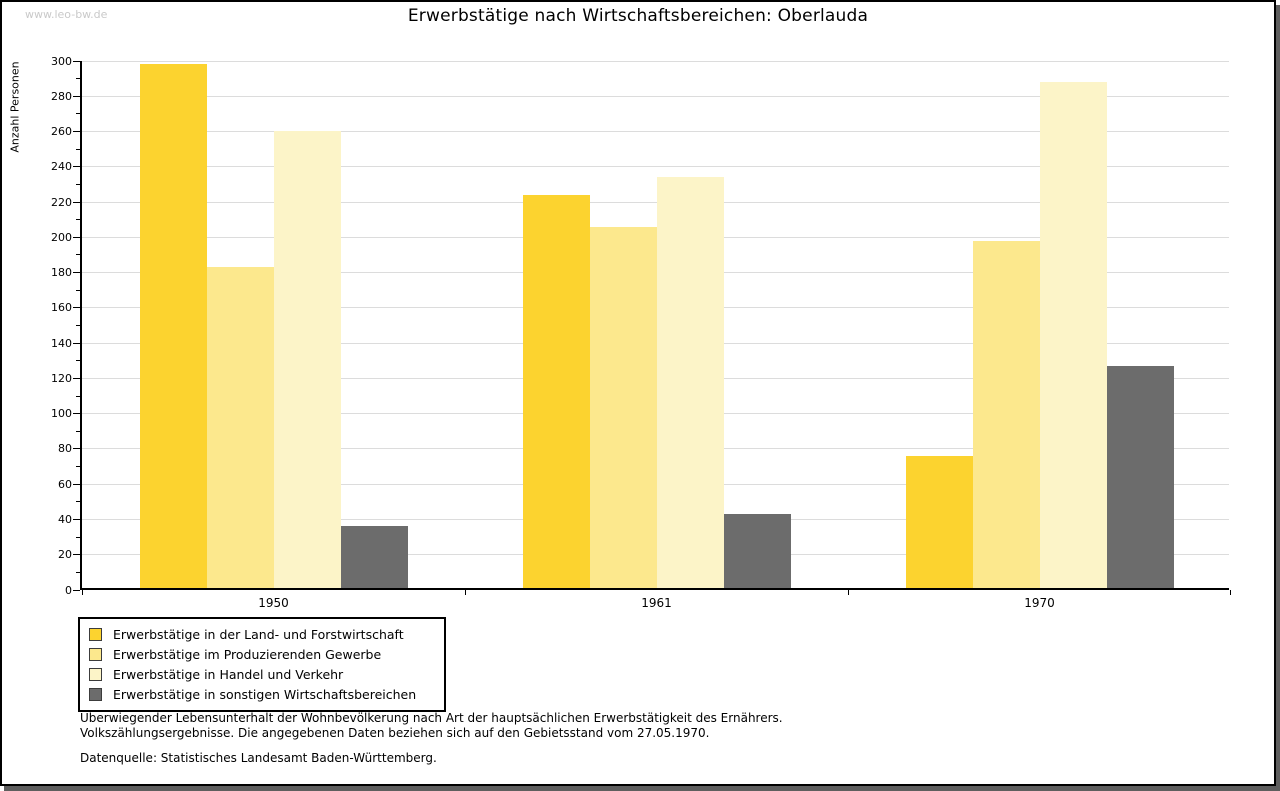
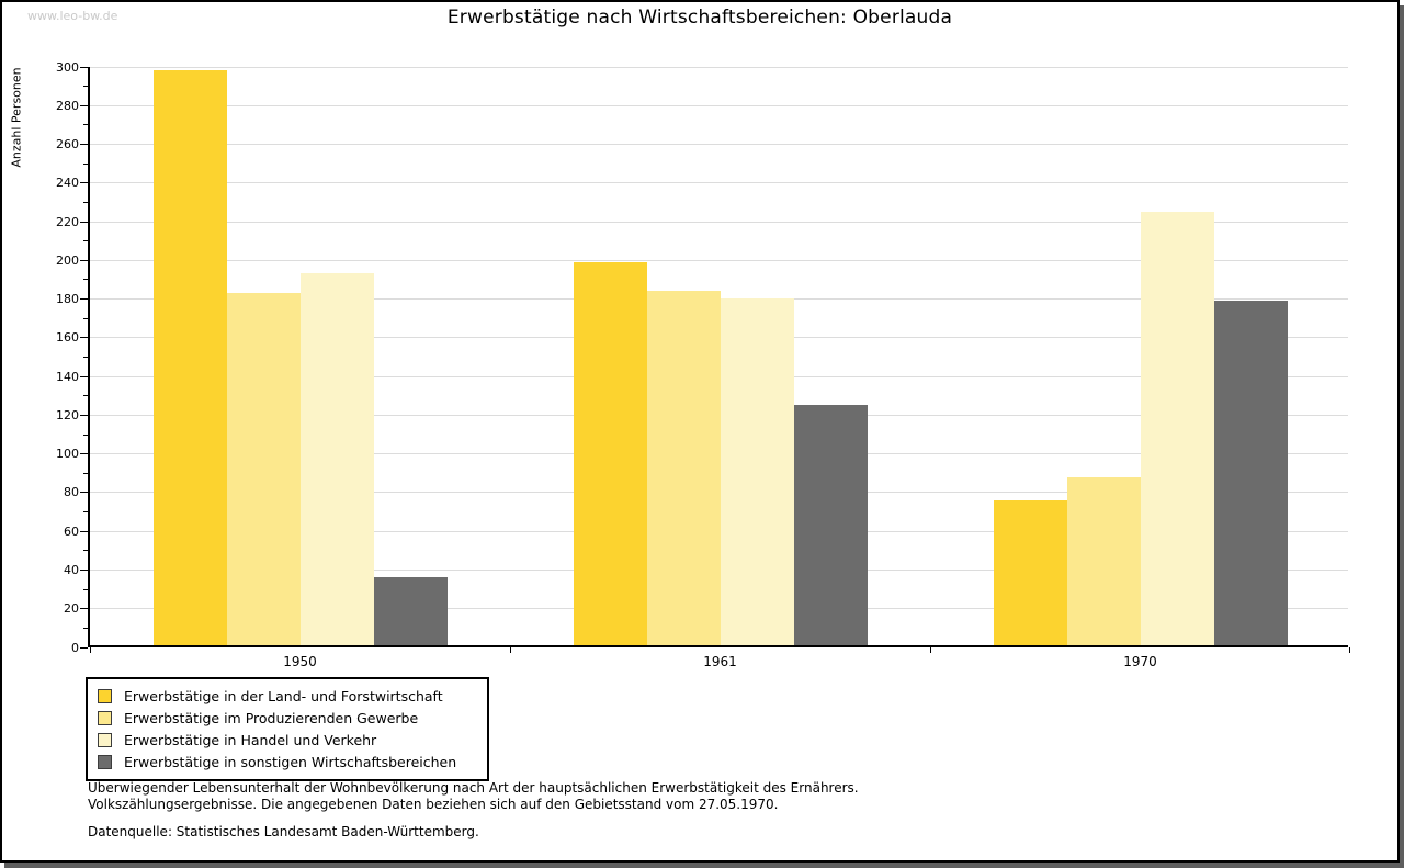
Erwerbstätige in Handel und Verkehr/1950: 259 -> 192
Erwerbstätige in der Land- und Forstwirtschaft/1961: 223 -> 198
Erwerbstätige im Produzierenden Gewerbe/1961: 205 -> 183
Erwerbstätige in Handel und Verkehr/1961: 233 -> 179
Erwerbstätige in sonstigen Wirtschaftsbereichen/1961: 42 -> 124
Erwerbstätige im Produzierenden Gewerbe/1970: 197 -> 87
Erwerbstätige in Handel und Verkehr/1970: 287 -> 224
Erwerbstätige in sonstigen Wirtschaftsbereichen/1970: 126 -> 178
